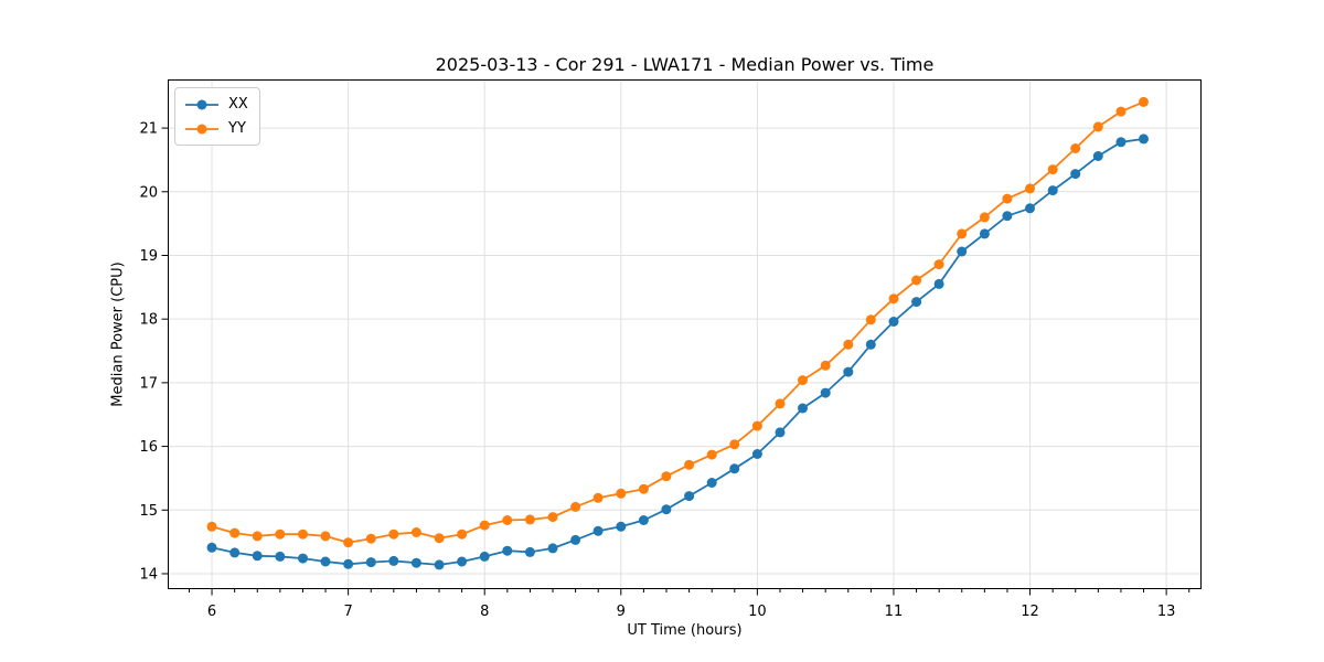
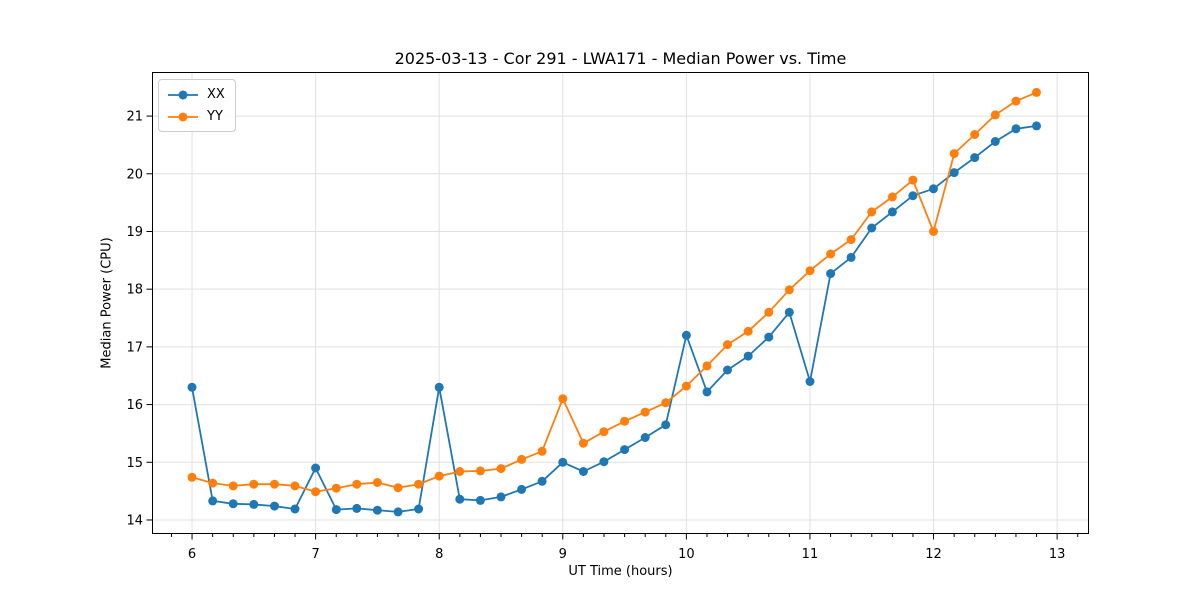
XX/6: 14.4 -> 16.3
XX/7: 14.2 -> 14.9
XX/8: 14.3 -> 16.3
XX/9: 14.7 -> 15.0
YY/9: 15.3 -> 16.1
XX/10: 15.9 -> 17.2
XX/11: 18.0 -> 16.4
YY/12: 20.1 -> 19.0
